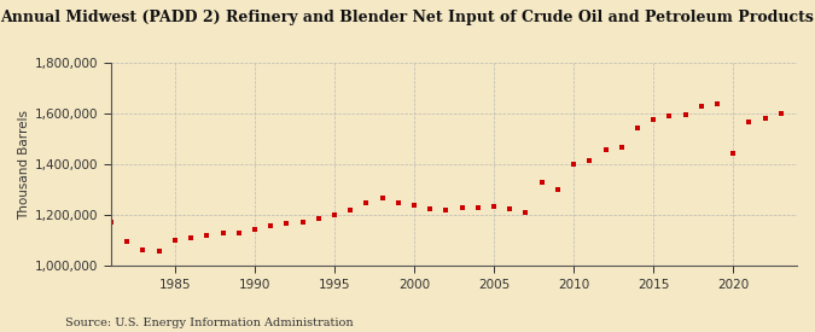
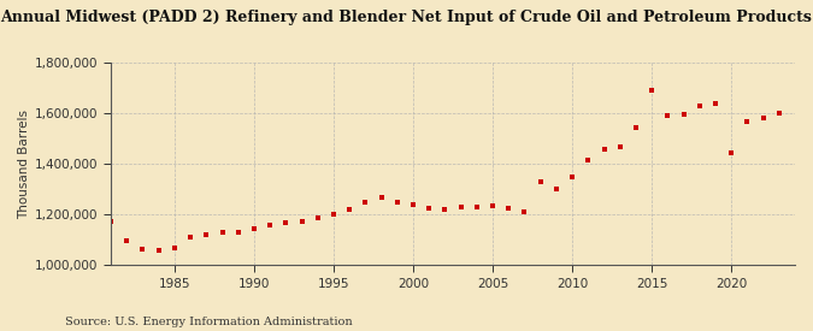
1985: 1,100,000 -> 1,070,000
2010: 1,400,000 -> 1,350,000
2015: 1,575,000 -> 1,690,000
